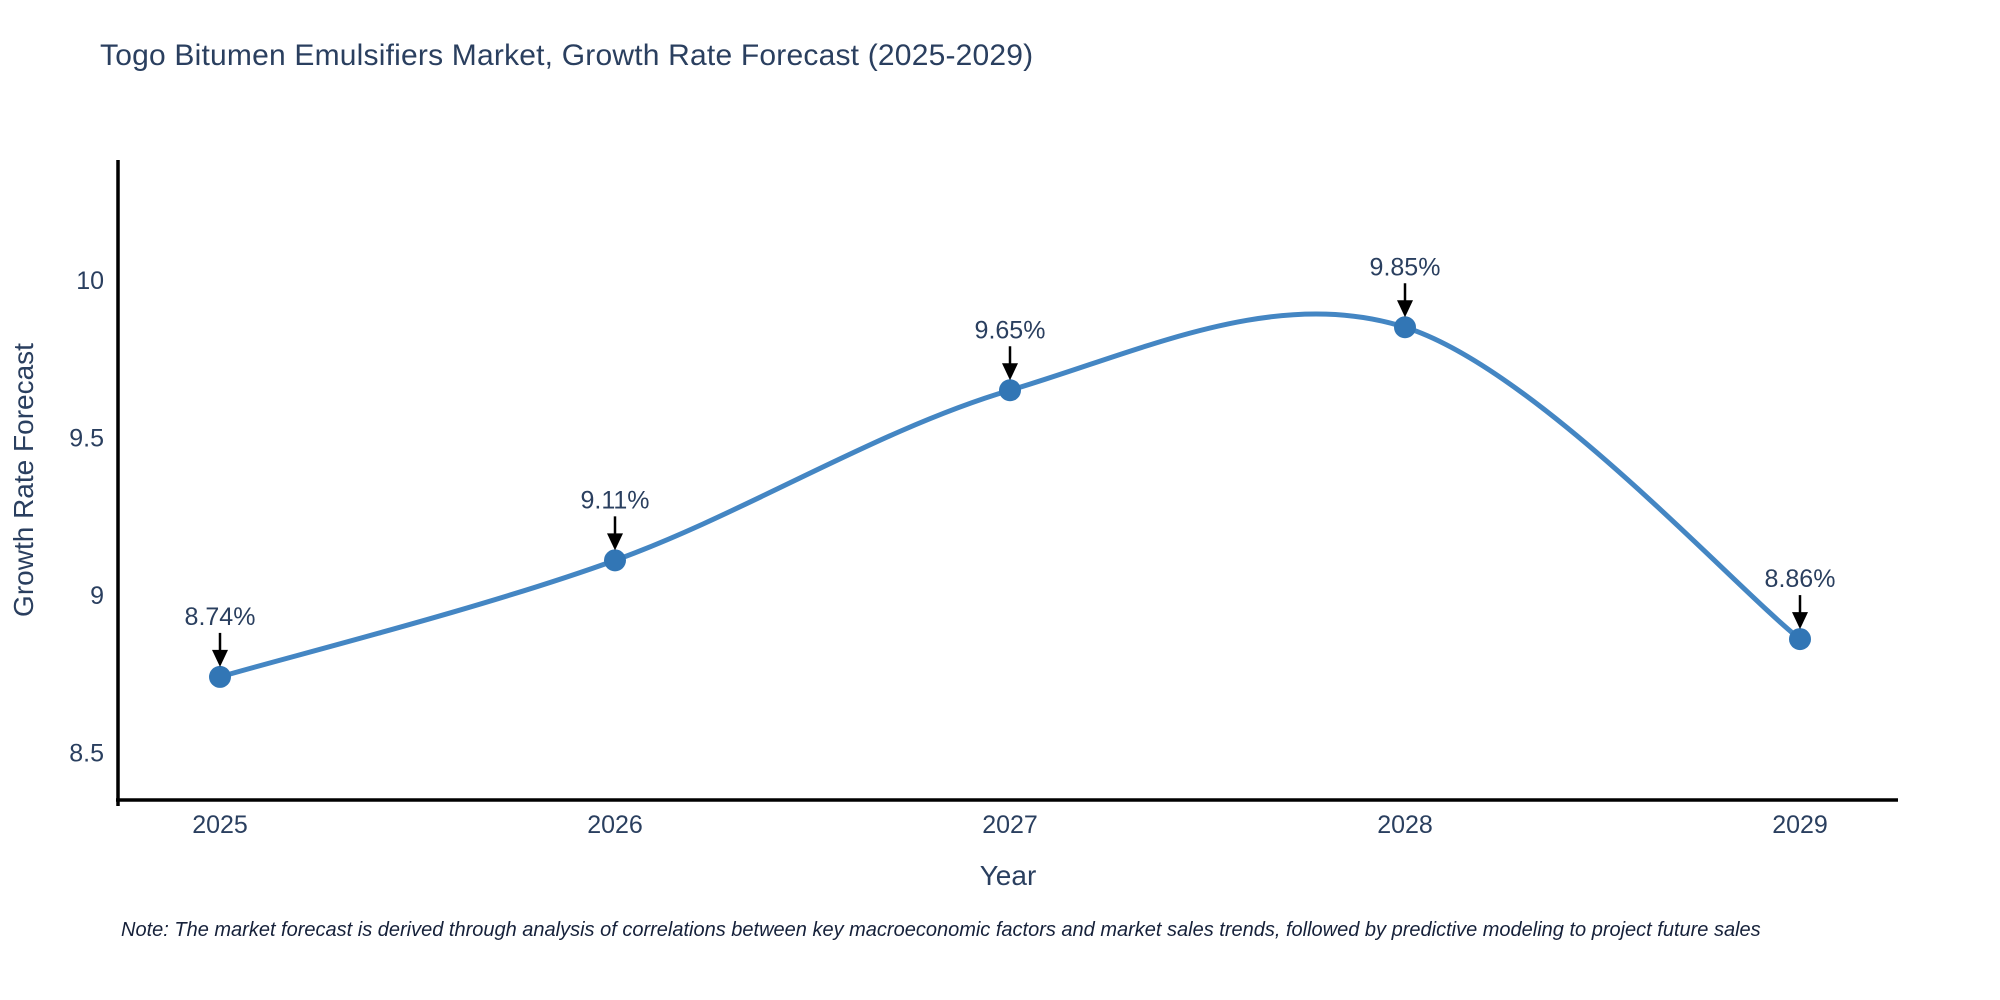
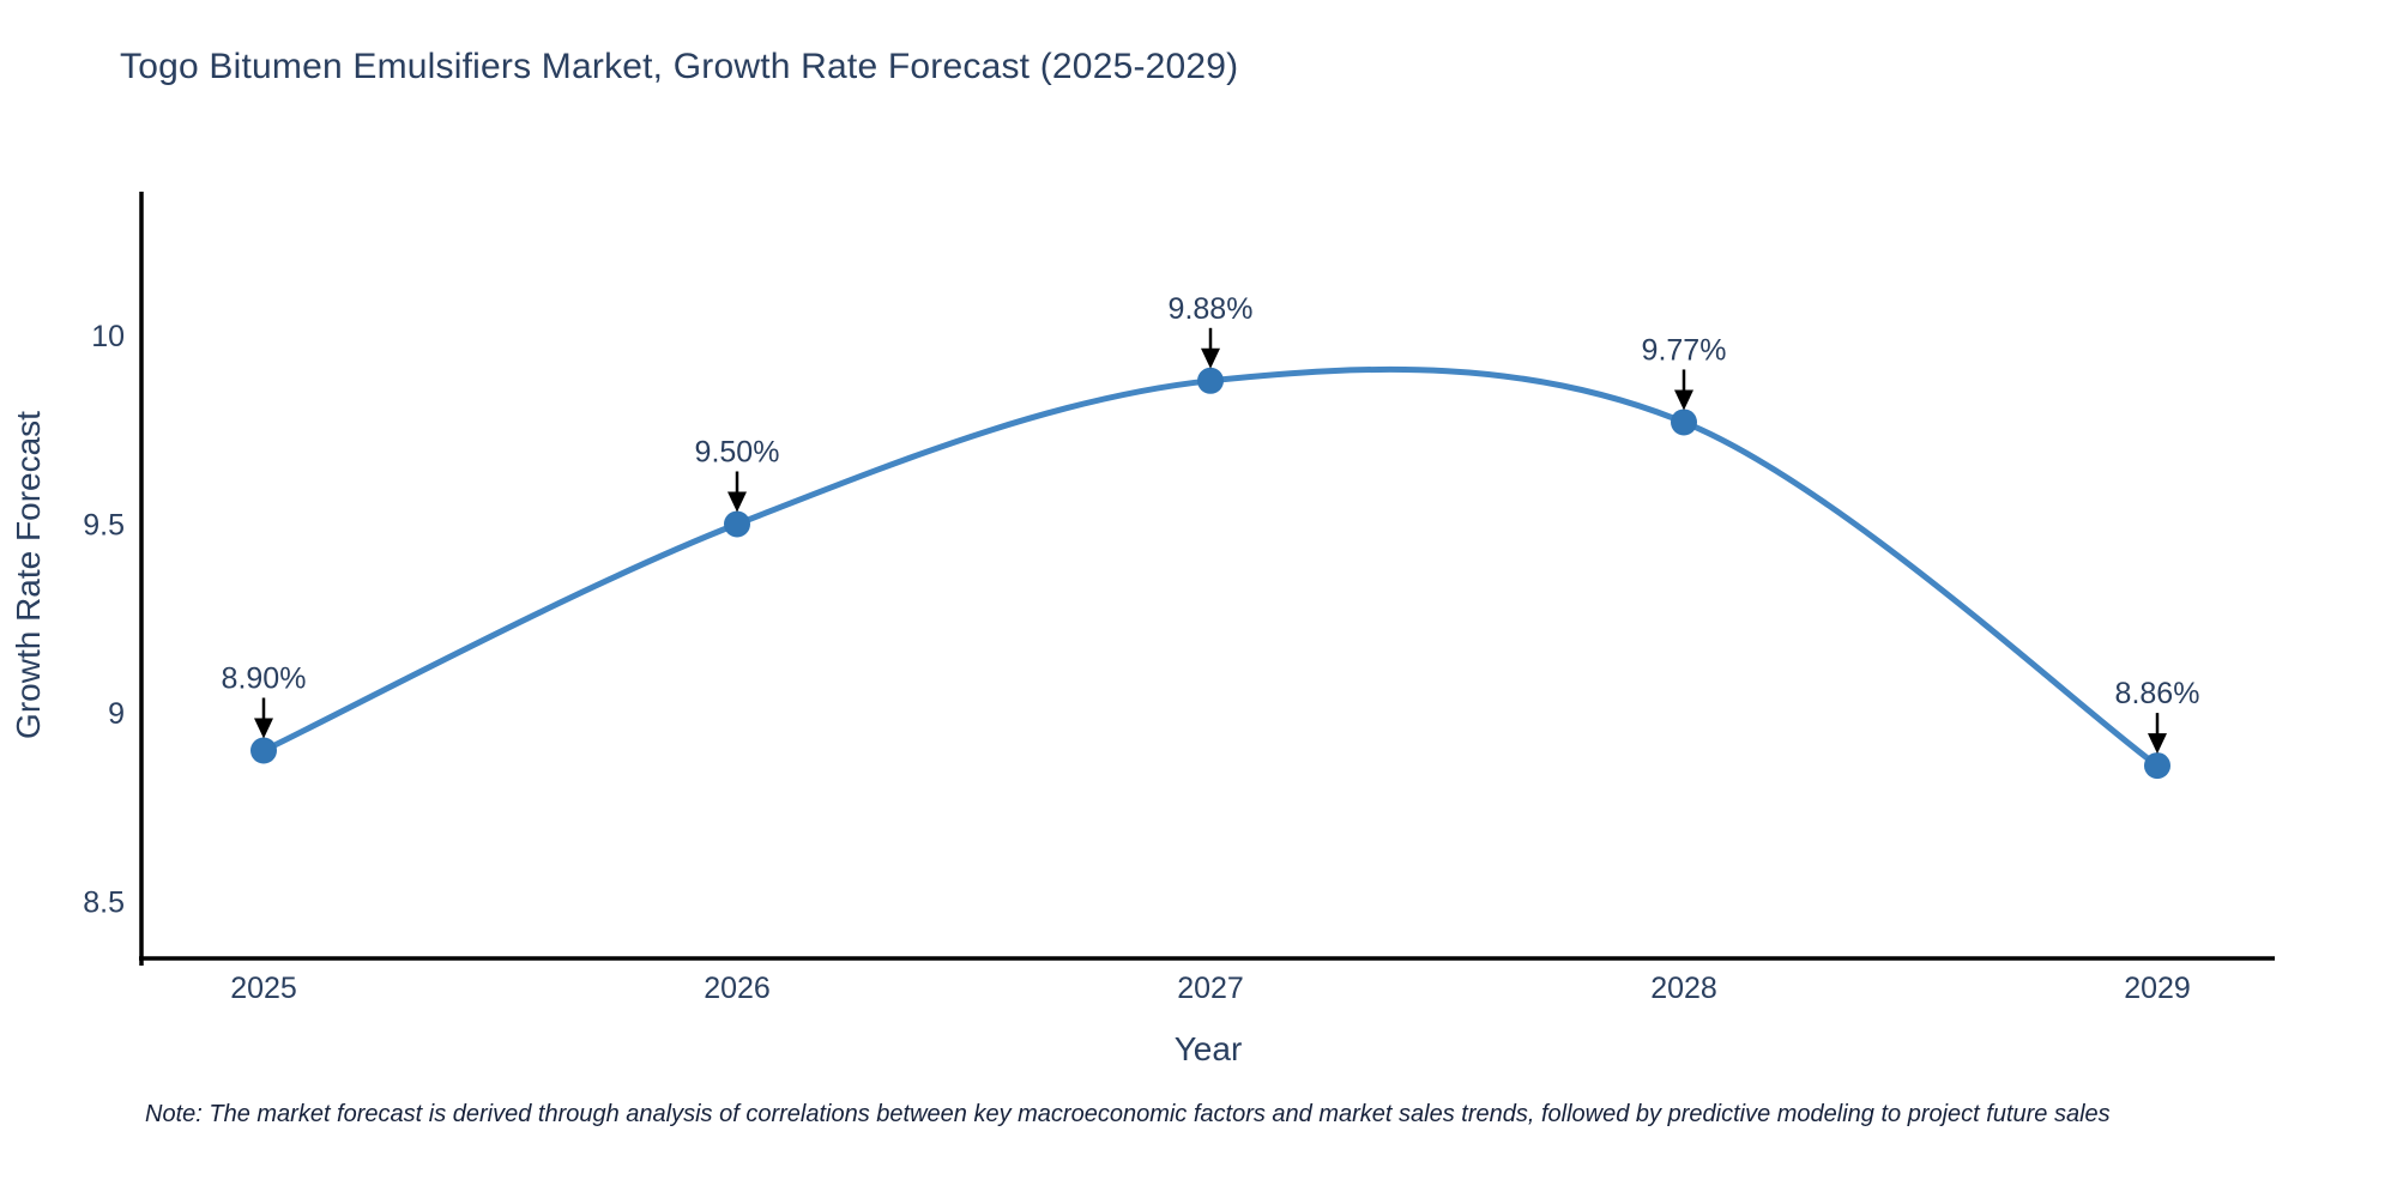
2025: 8.74% -> 8.90%
2026: 9.11% -> 9.50%
2027: 9.65% -> 9.88%
2028: 9.85% -> 9.77%
